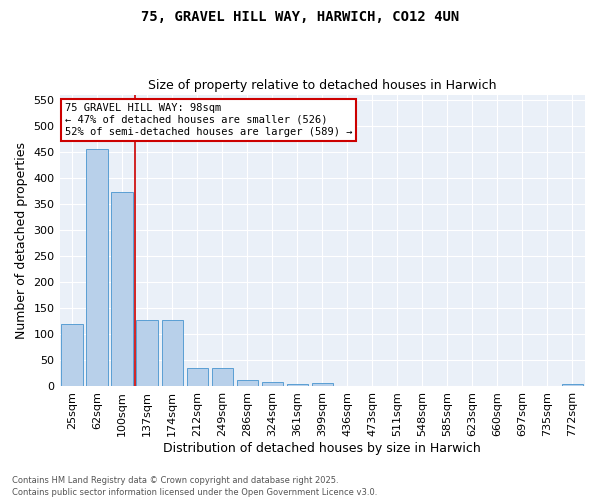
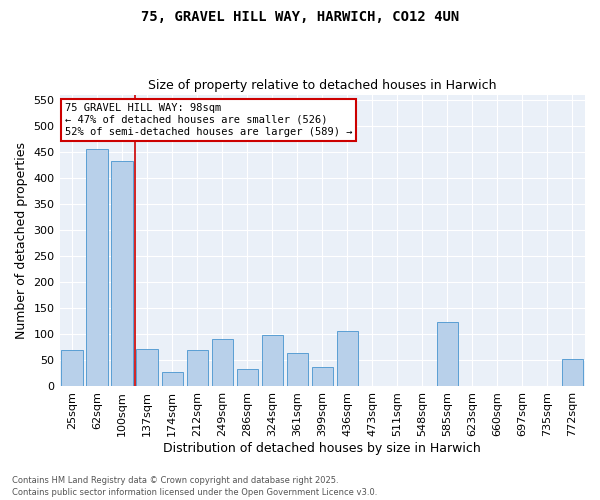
25sqm: 120 -> 70
100sqm: 373 -> 432
137sqm: 128 -> 72
174sqm: 128 -> 28
212sqm: 35 -> 70
249sqm: 35 -> 92
286sqm: 13 -> 34
324sqm: 9 -> 98
361sqm: 5 -> 64
399sqm: 6 -> 38
436sqm: 1 -> 106
585sqm: 1 -> 124
772sqm: 4 -> 52
